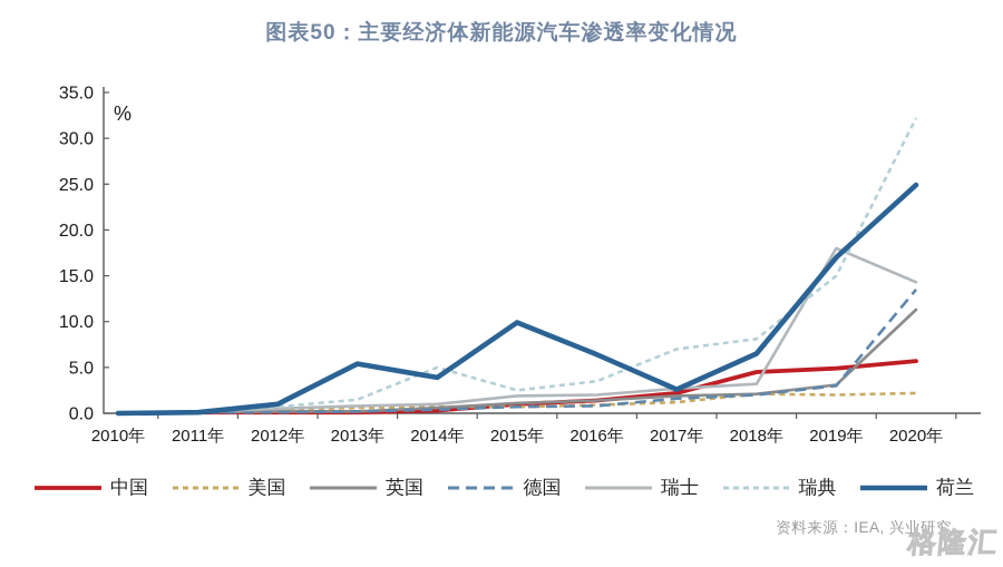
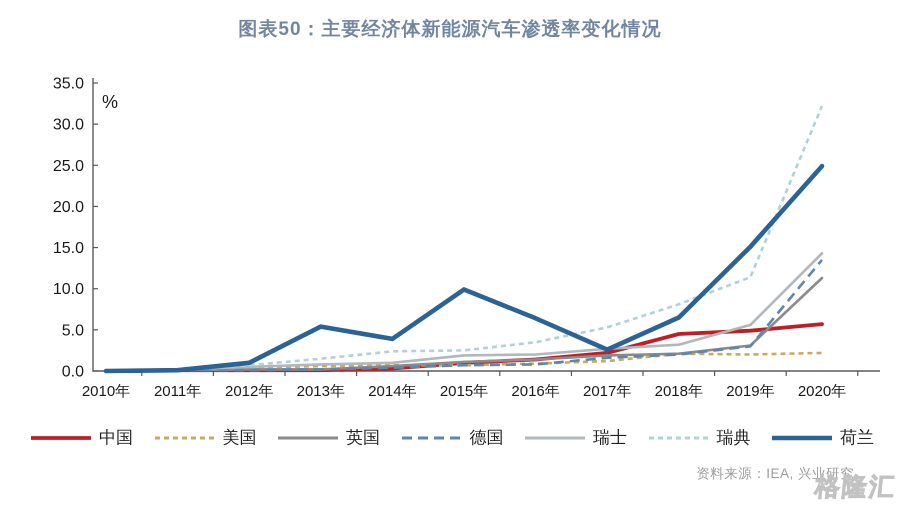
瑞典/2014年: 5 -> 2
瑞典/2017年: 7 -> 5
瑞士/2019年: 18 -> 6
瑞典/2019年: 15 -> 11
荷兰/2019年: 17 -> 15
